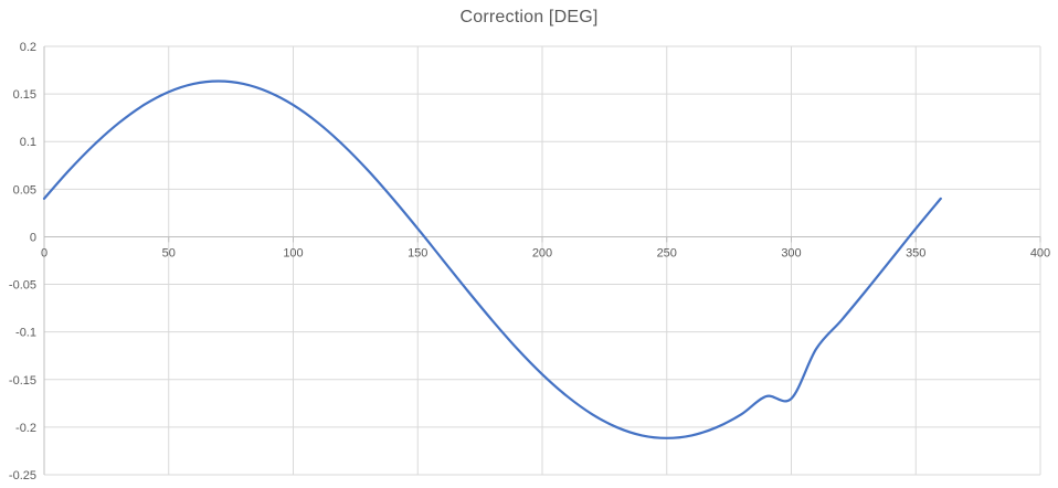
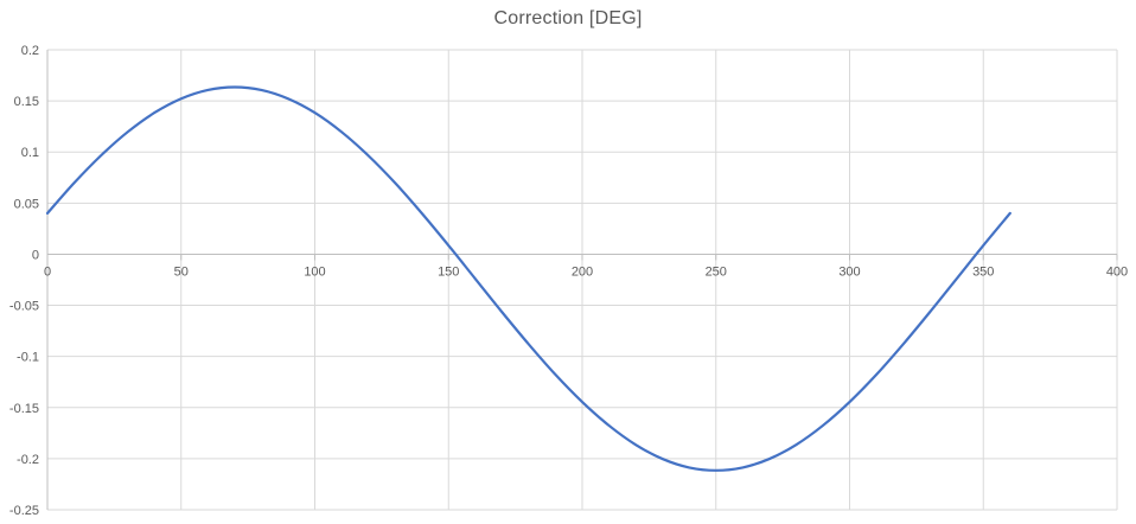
300: -0.17 -> -0.14
